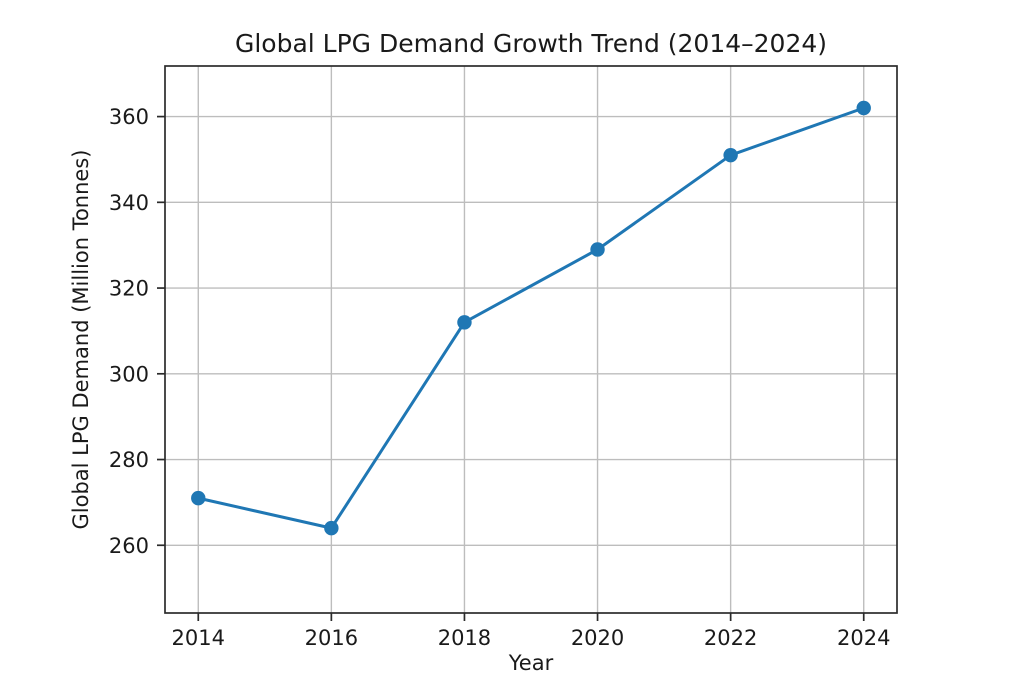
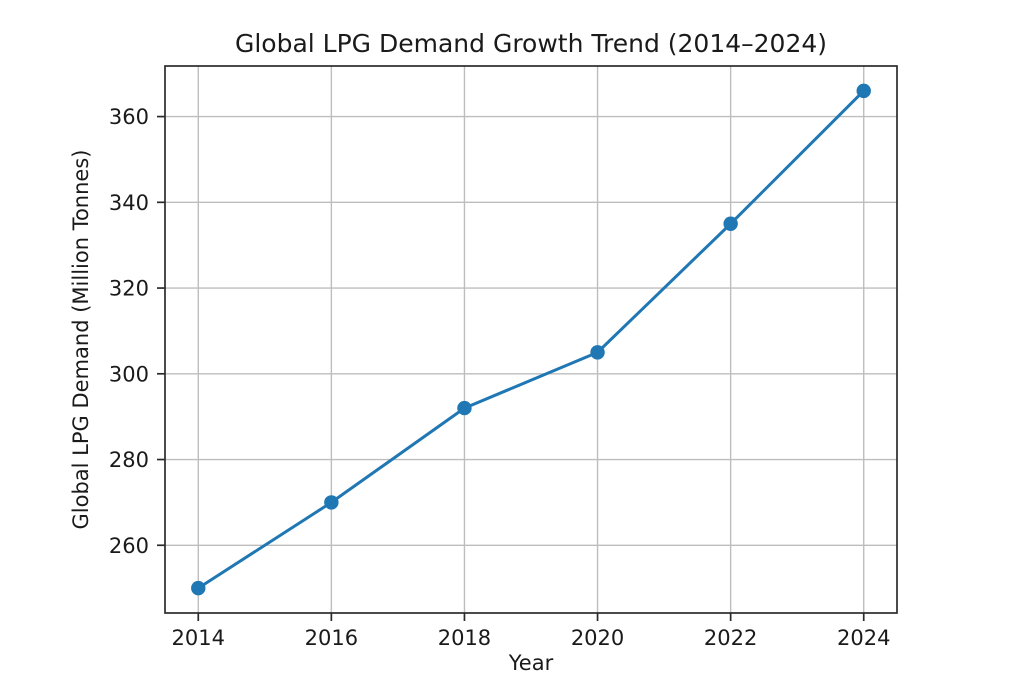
2014: 271 -> 250
2016: 264 -> 270
2018: 312 -> 292
2020: 329 -> 305
2022: 351 -> 335
2024: 362 -> 366
